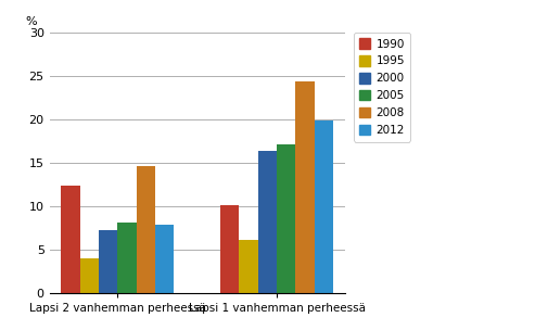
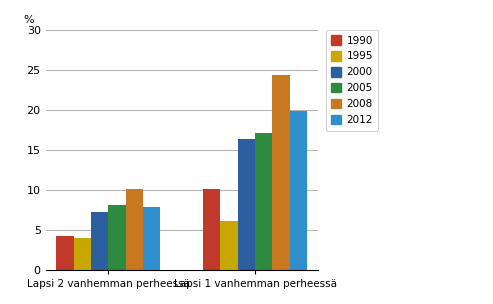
1990/Lapsi 2 vanhemman perheessä: 12.4 -> 4.3
2008/Lapsi 2 vanhemman perheessä: 14.6 -> 10.1
